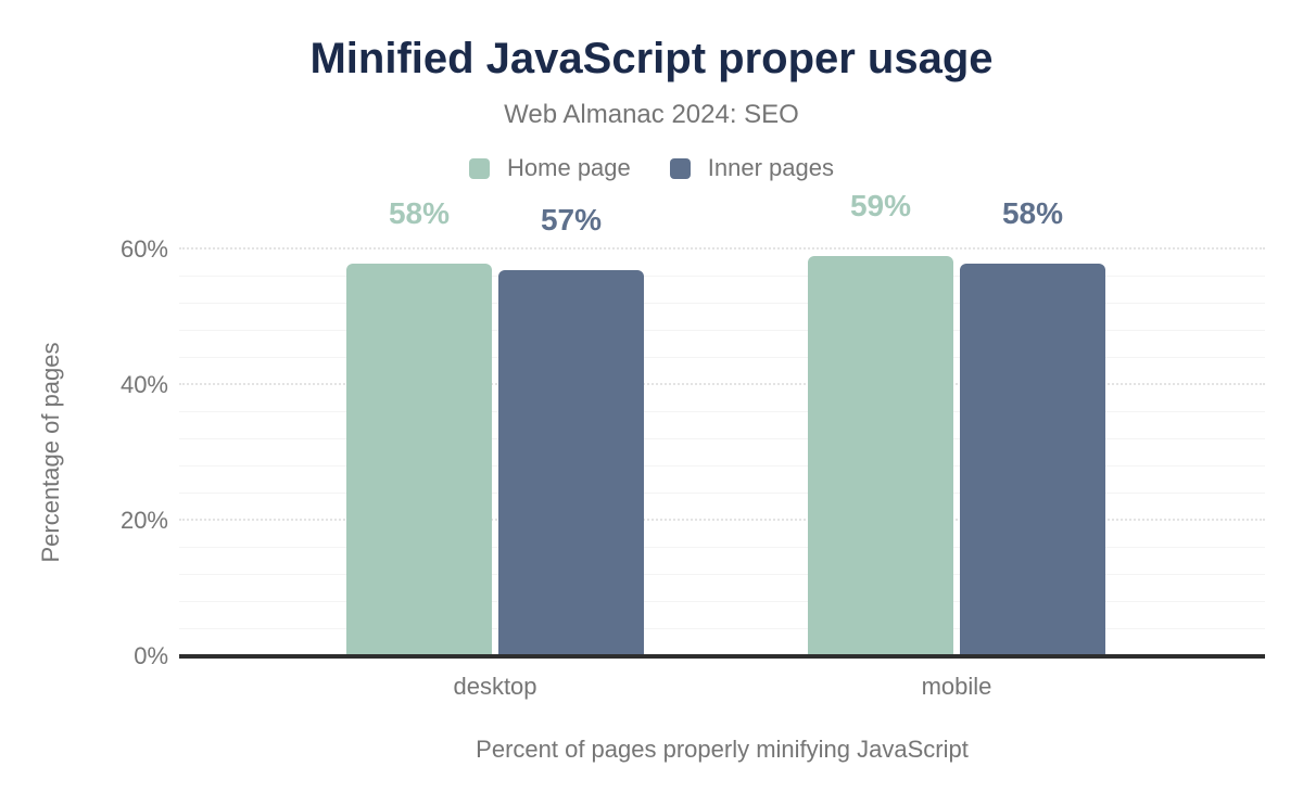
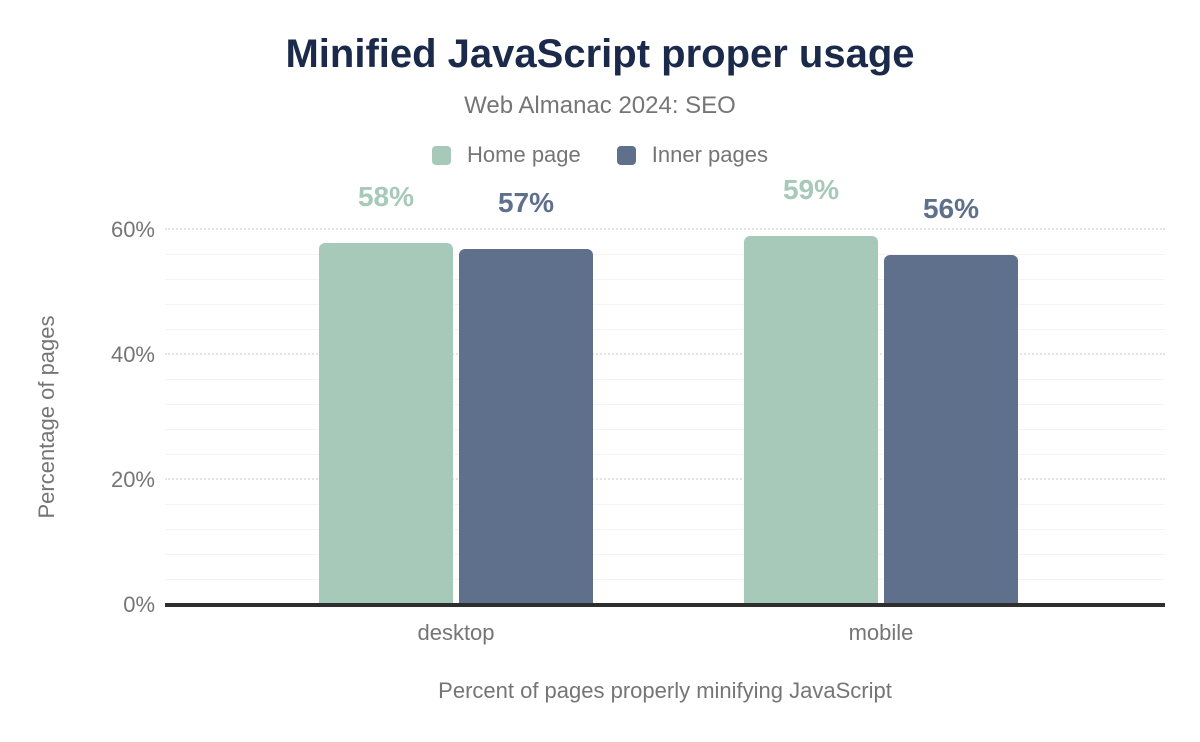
Inner pages/mobile: 58% -> 56%
